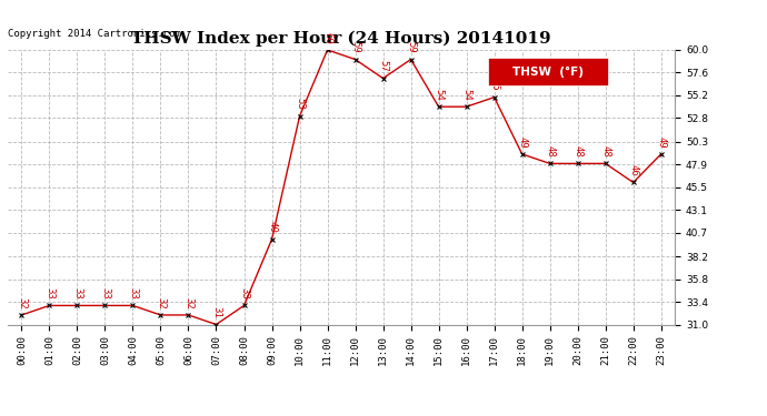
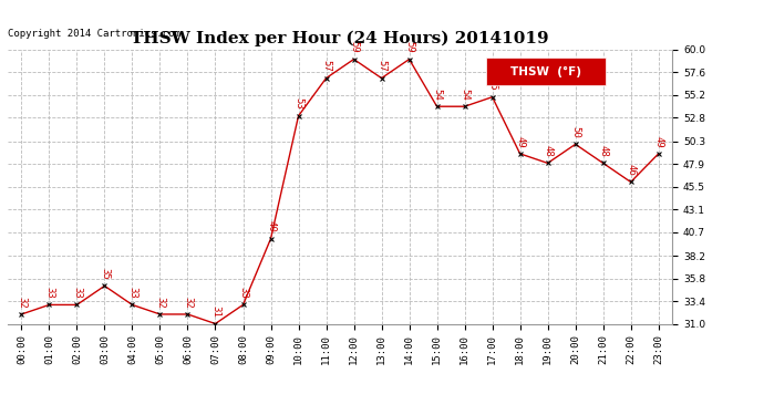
03:00: 33 -> 35
11:00: 60 -> 57
20:00: 48 -> 50
